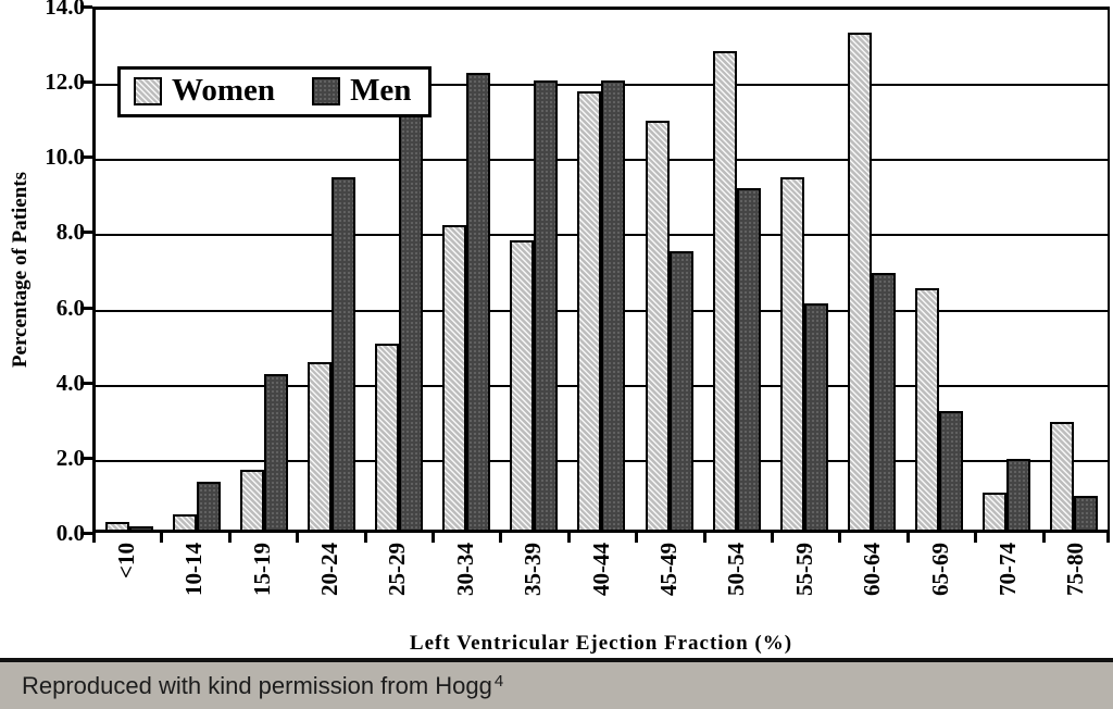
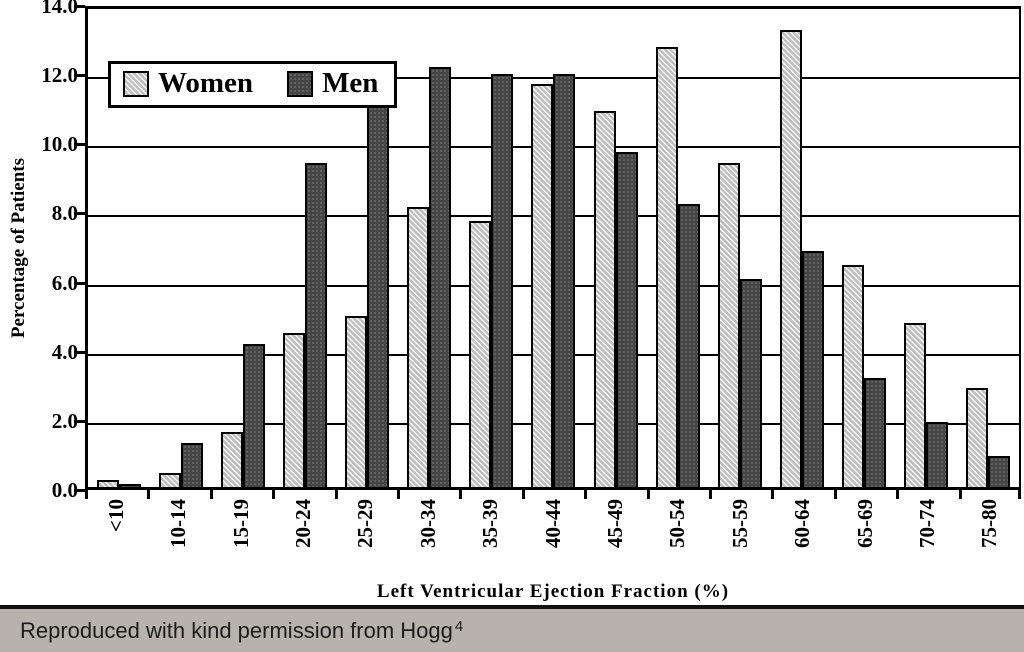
Men/45-49: 7.5 -> 9.8
Men/50-54: 9.2 -> 8.3
Women/70-74: 1.0 -> 4.8
